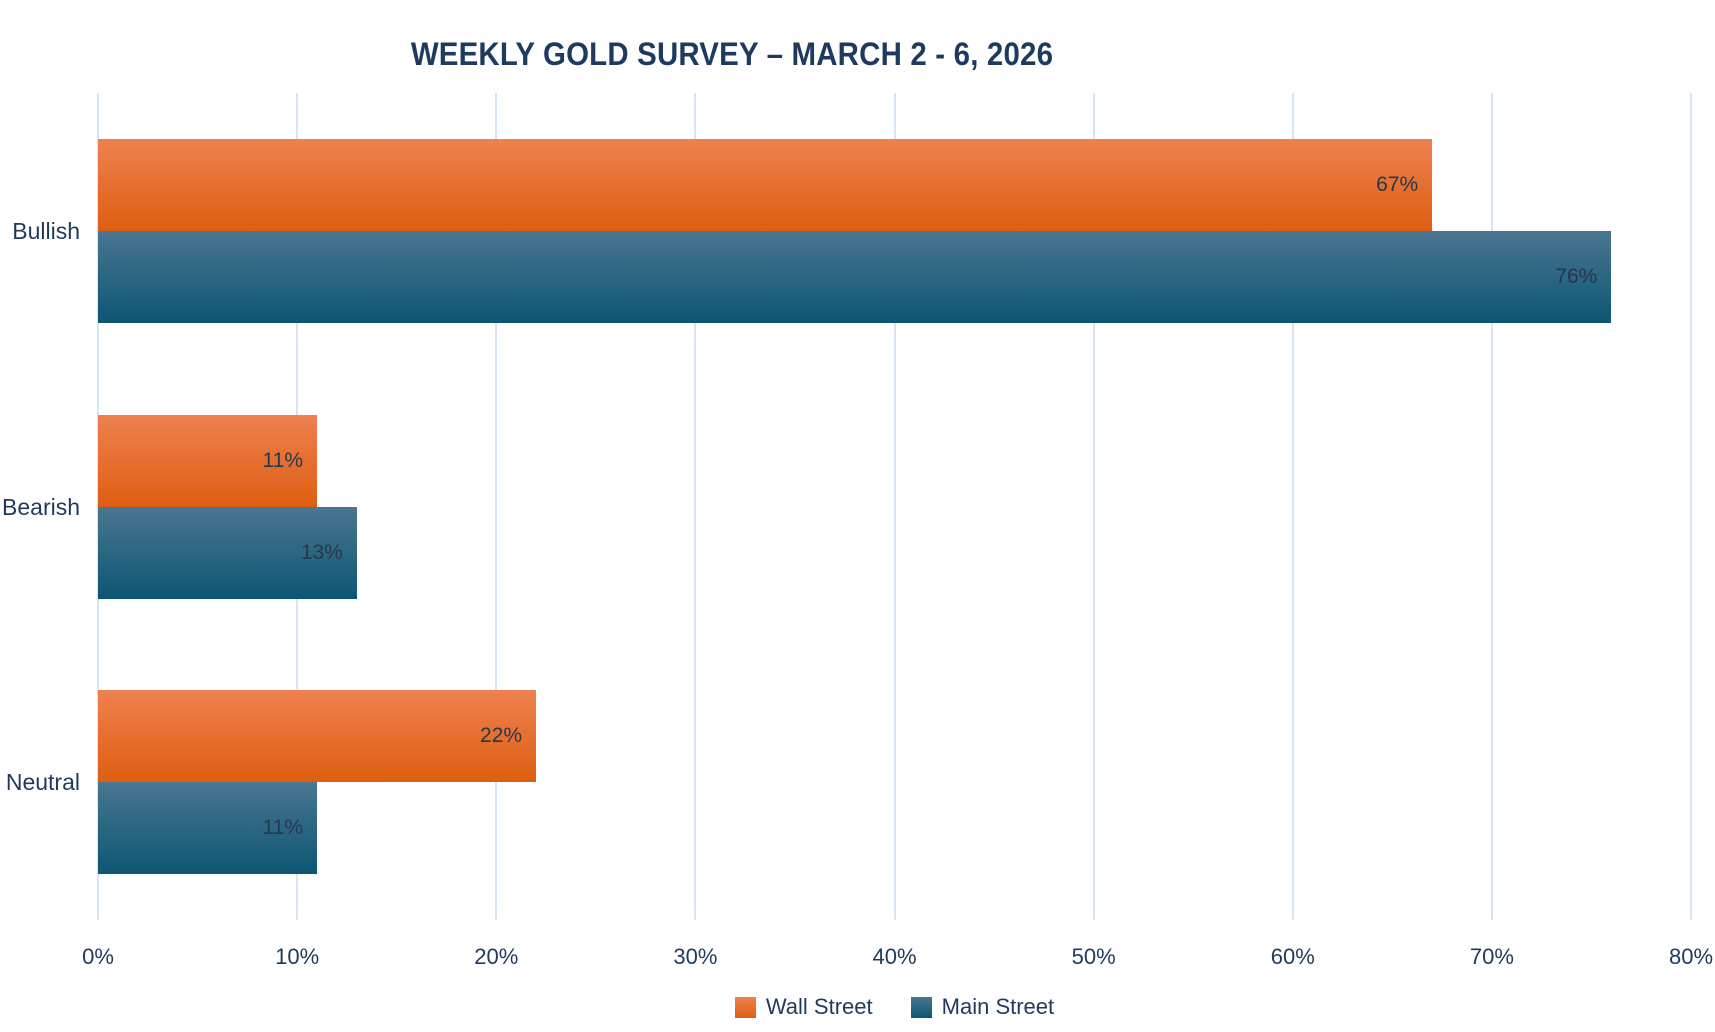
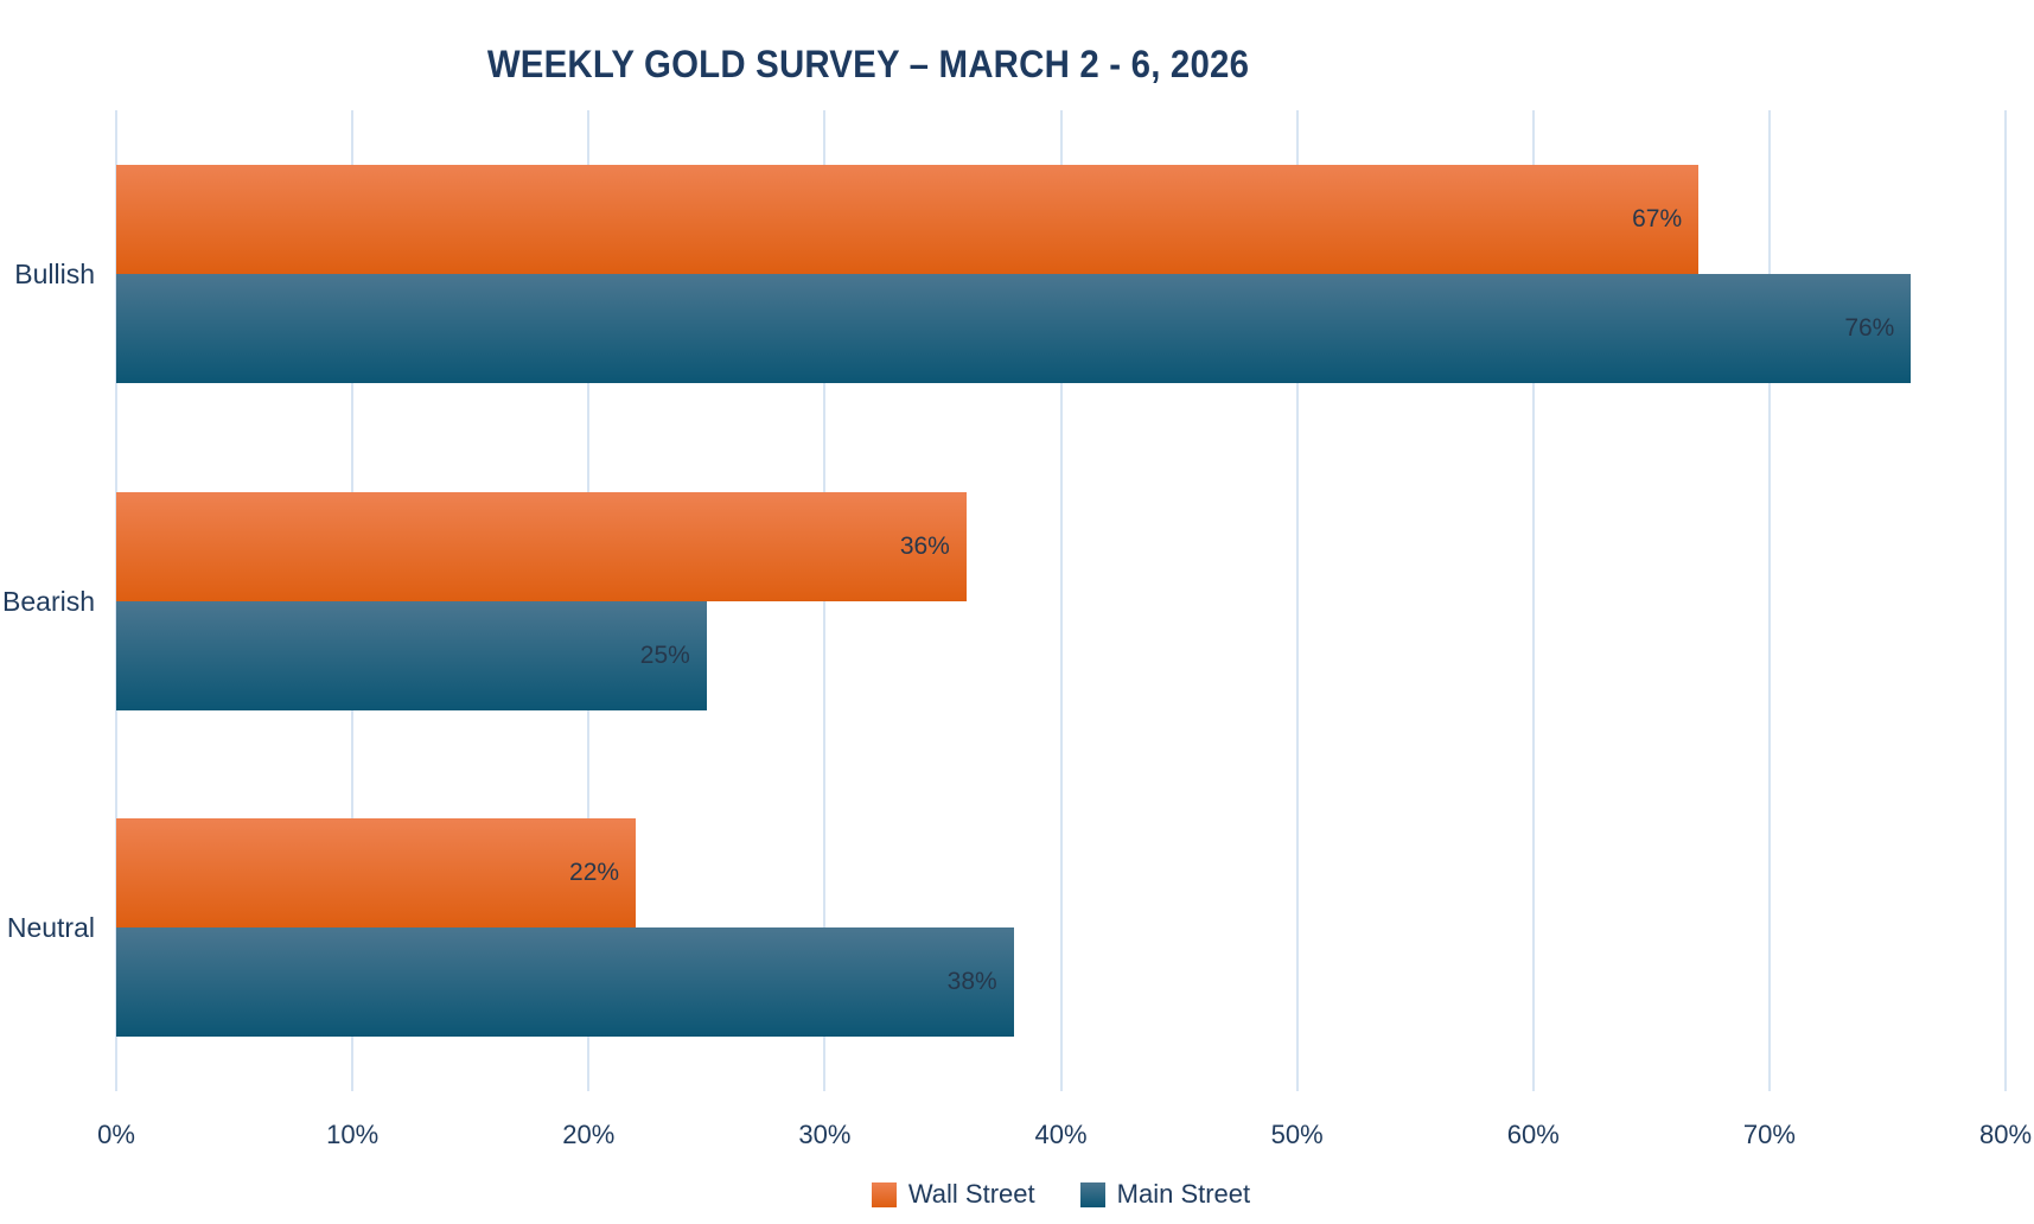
Wall Street/Bearish: 11% -> 36%
Main Street/Bearish: 13% -> 25%
Main Street/Neutral: 11% -> 38%
